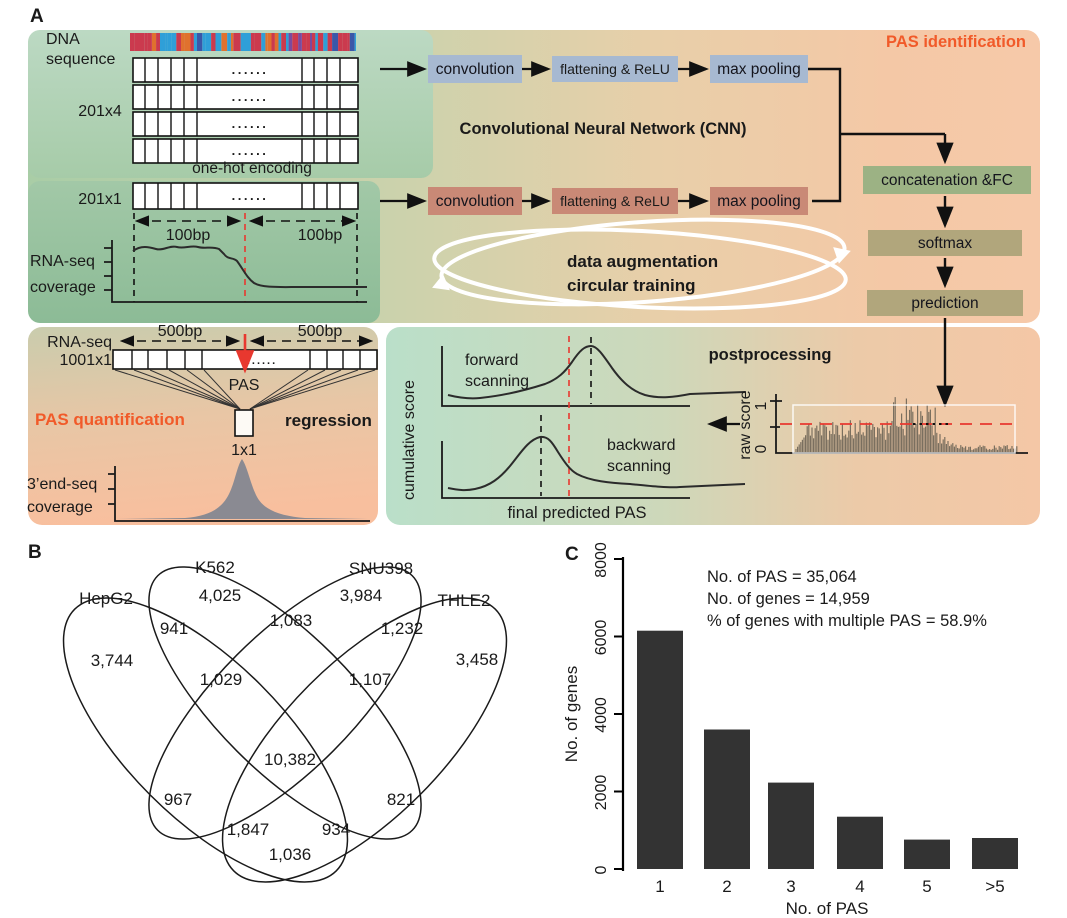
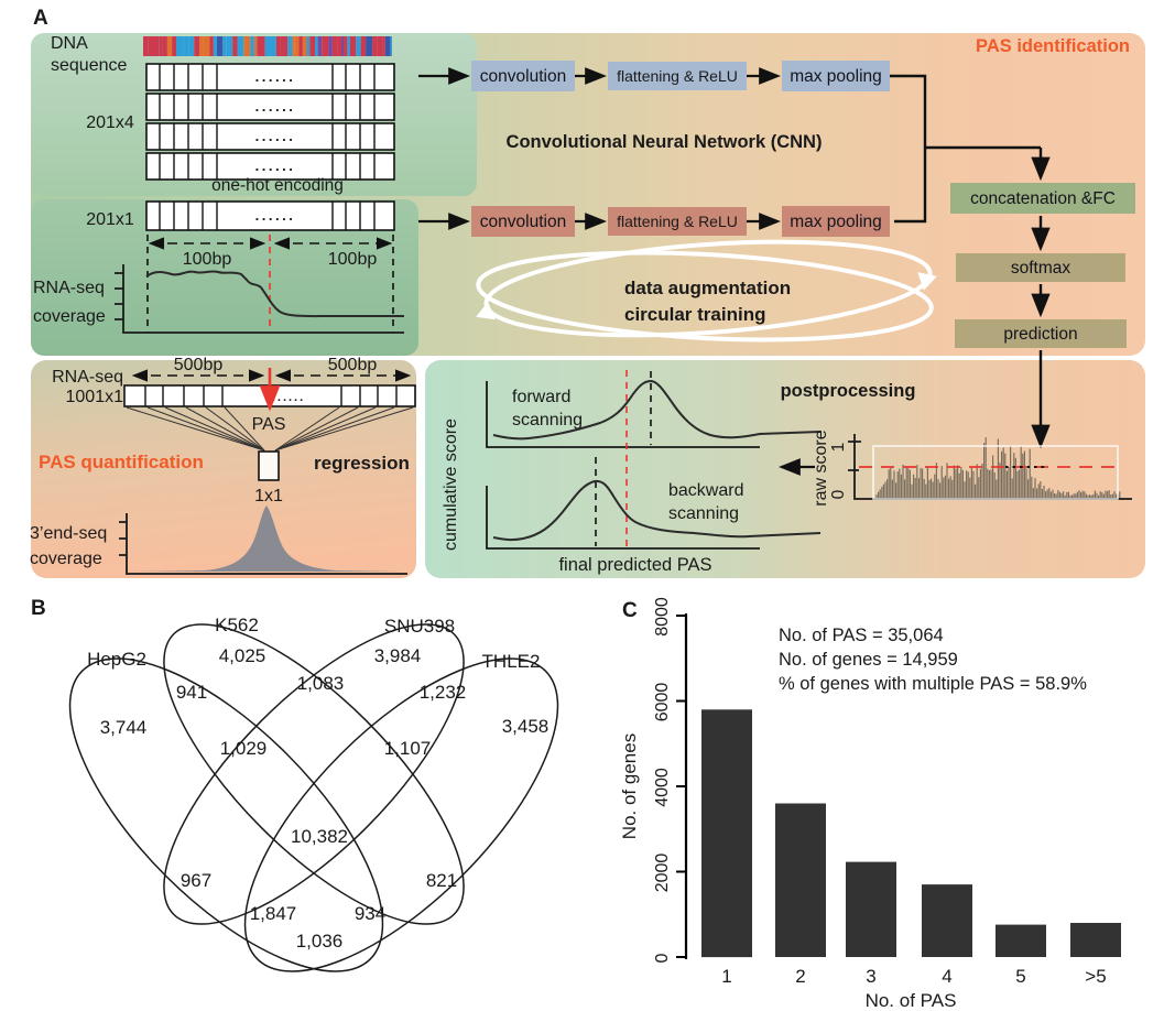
1: 6200 -> 5800
4: 1400 -> 1700
